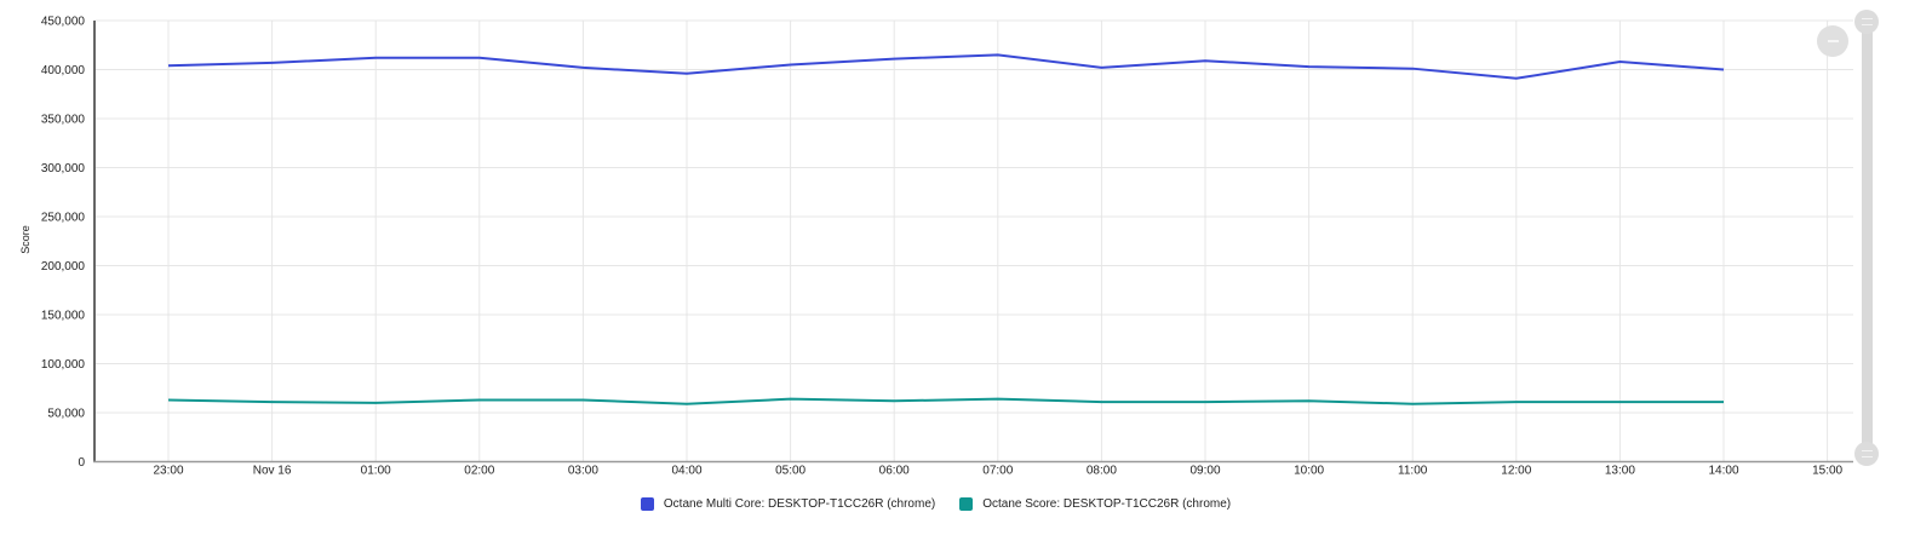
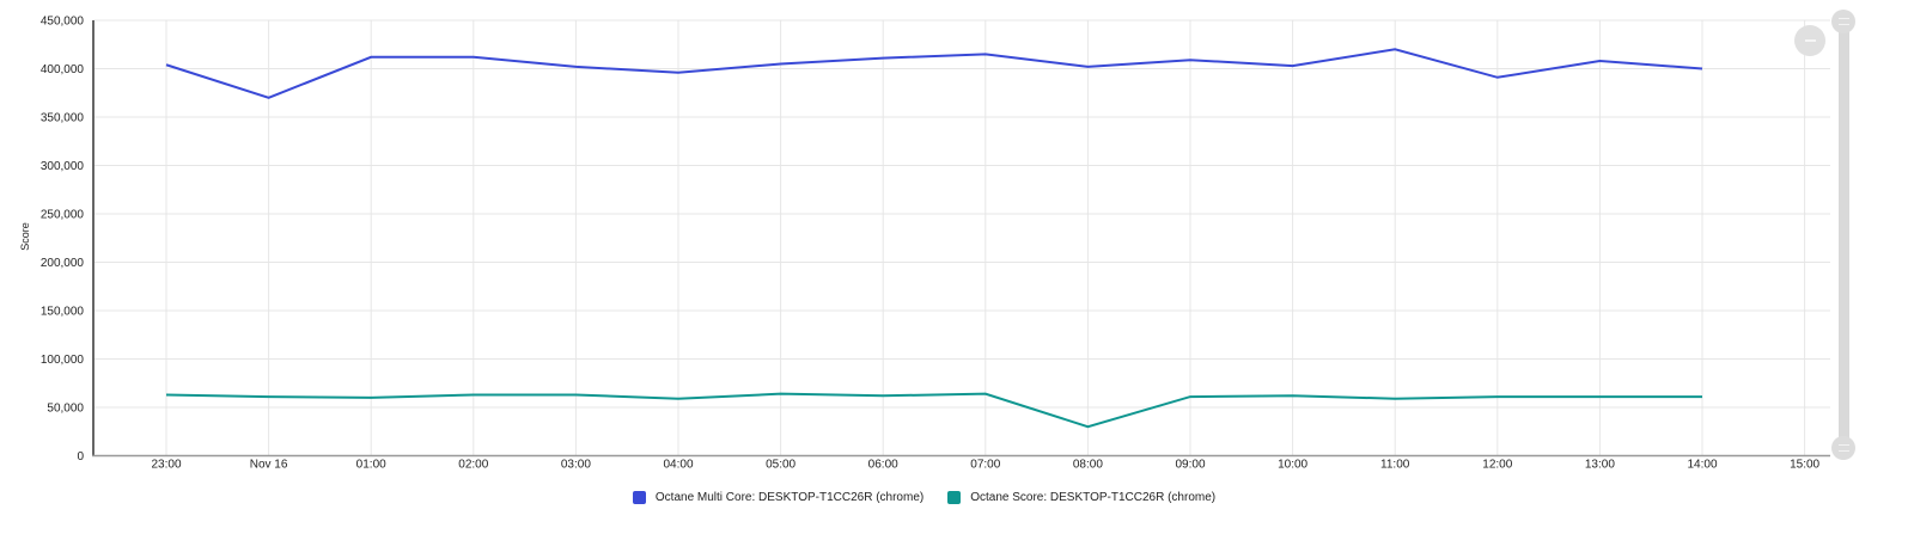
Octane Multi Core: DESKTOP-T1CC26R (chrome)/Nov 16: 410000 -> 370000
Octane Score: DESKTOP-T1CC26R (chrome)/08:00: 60000 -> 30000
Octane Multi Core: DESKTOP-T1CC26R (chrome)/11:00: 400000 -> 420000
